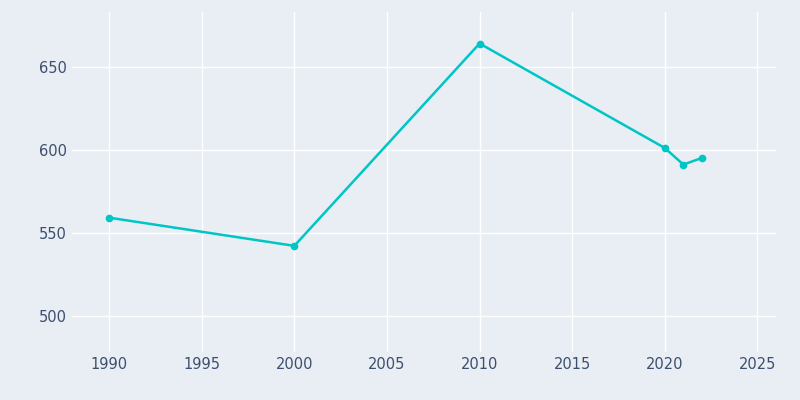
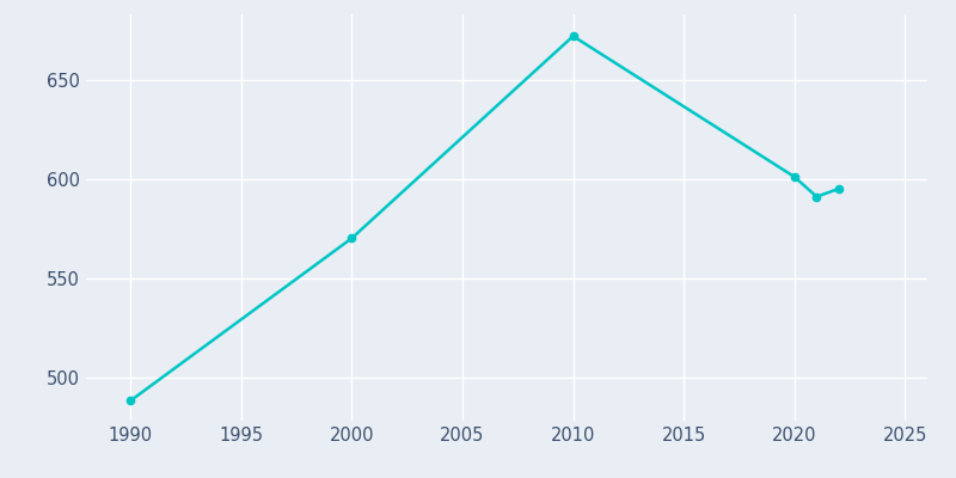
1990: 559 -> 488
2000: 542 -> 570
2010: 664 -> 672
